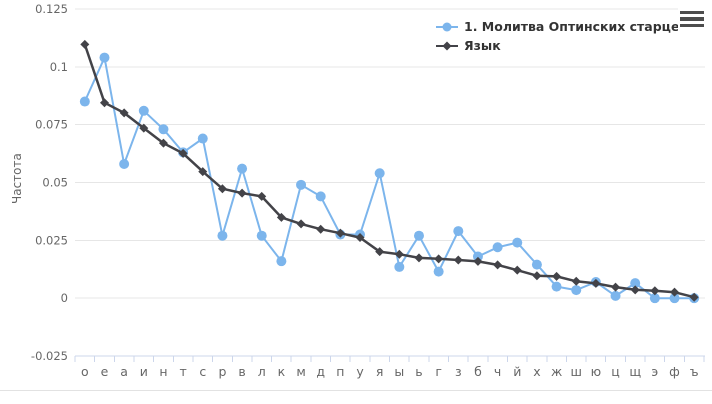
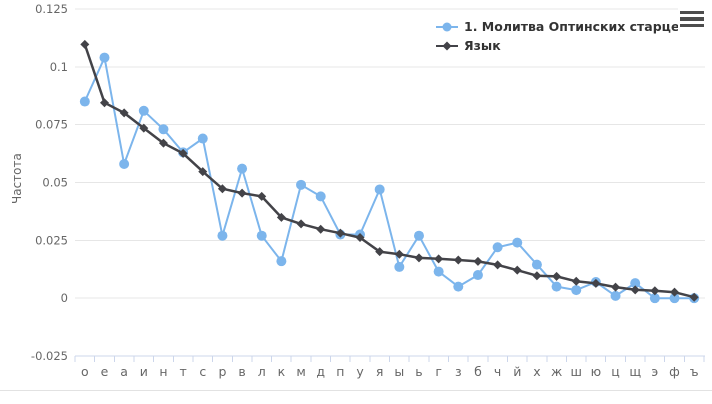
1. Молитва Оптинских старцев/я: 0.054 -> 0.047
1. Молитва Оптинских старцев/з: 0.029 -> 0.005
1. Молитва Оптинских старцев/б: 0.018 -> 0.010
